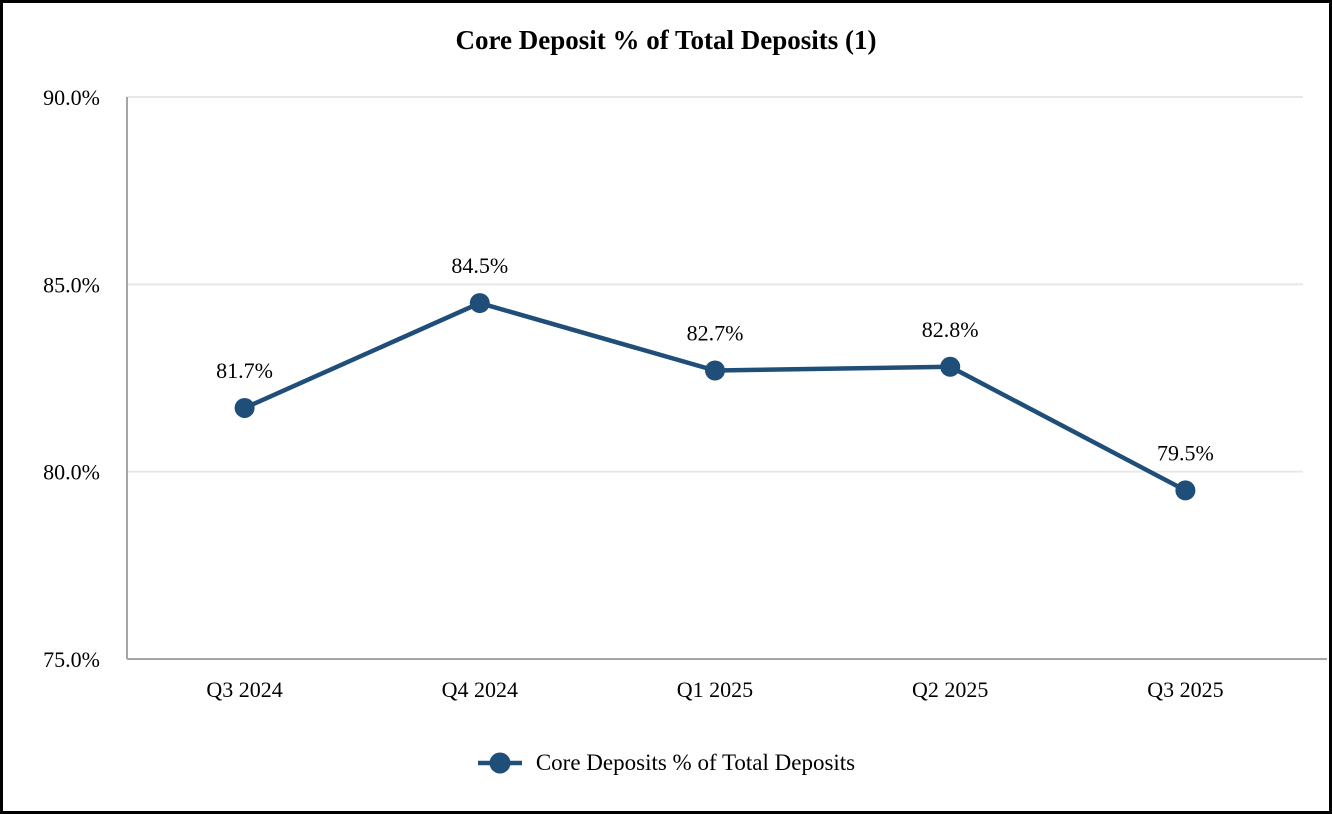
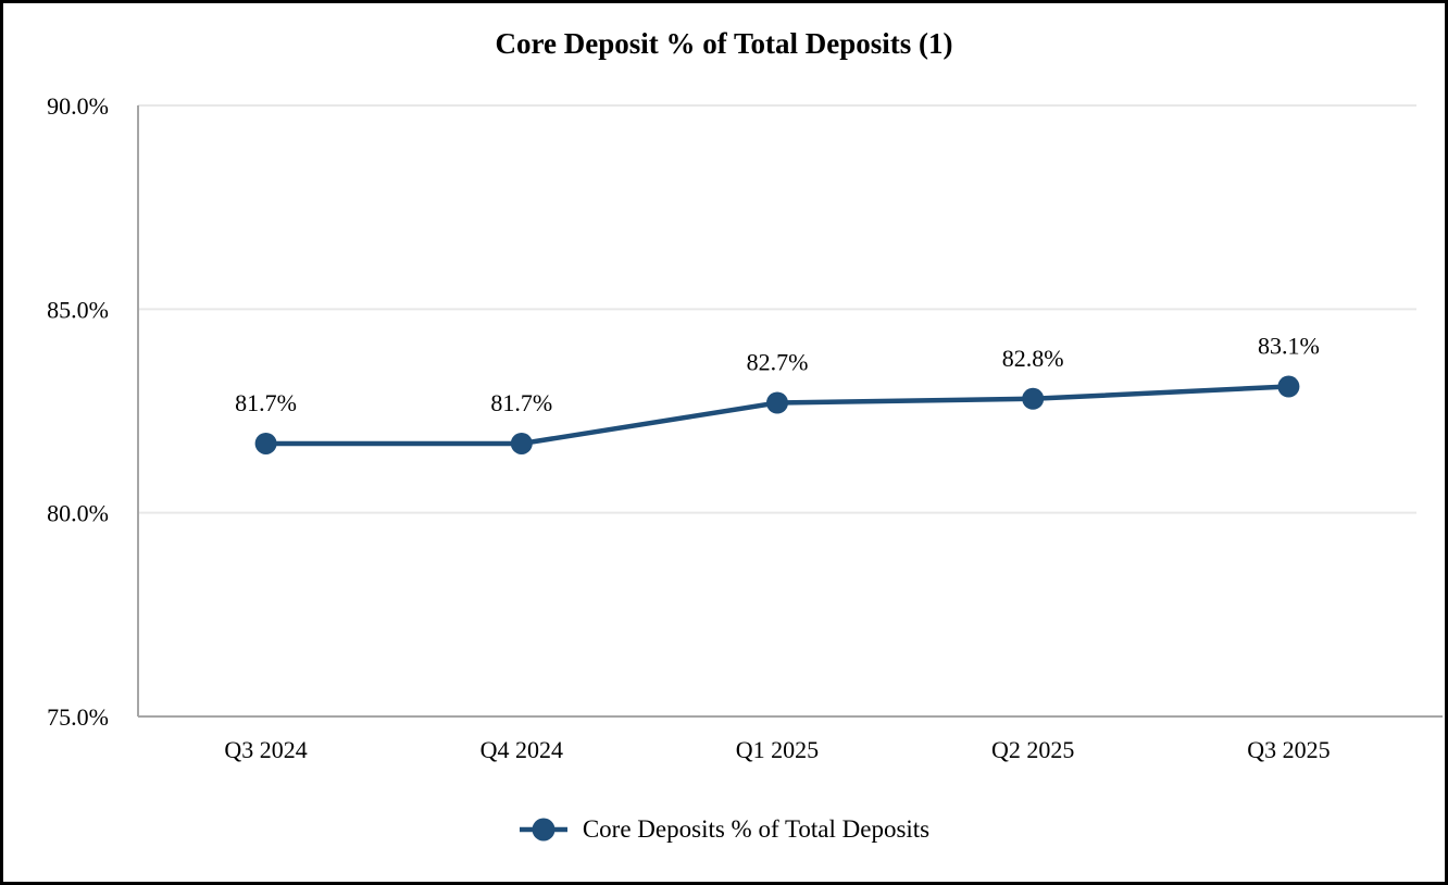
Q4 2024: 84.5% -> 81.7%
Q3 2025: 79.5% -> 83.1%
